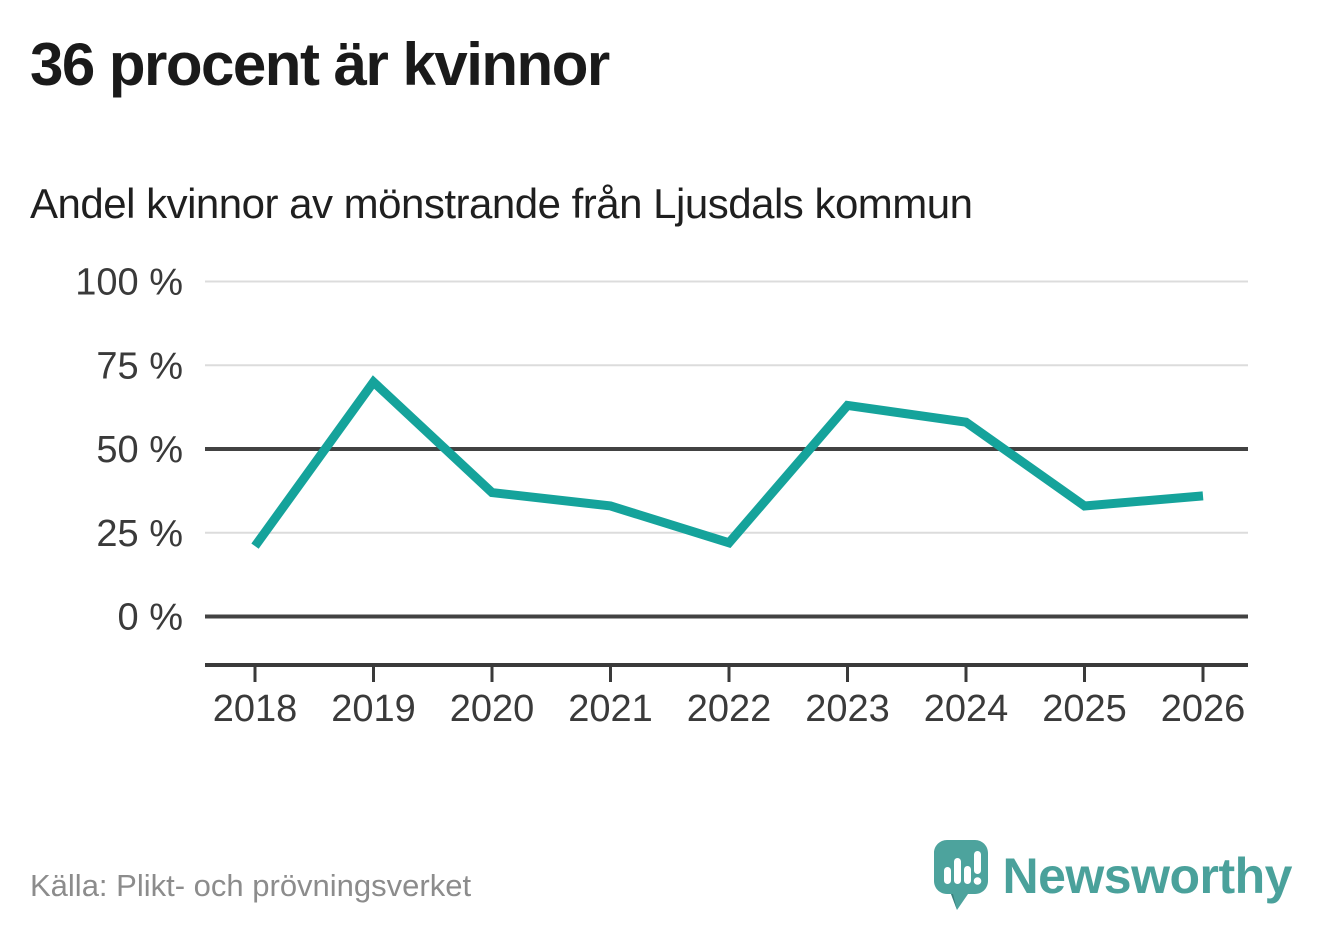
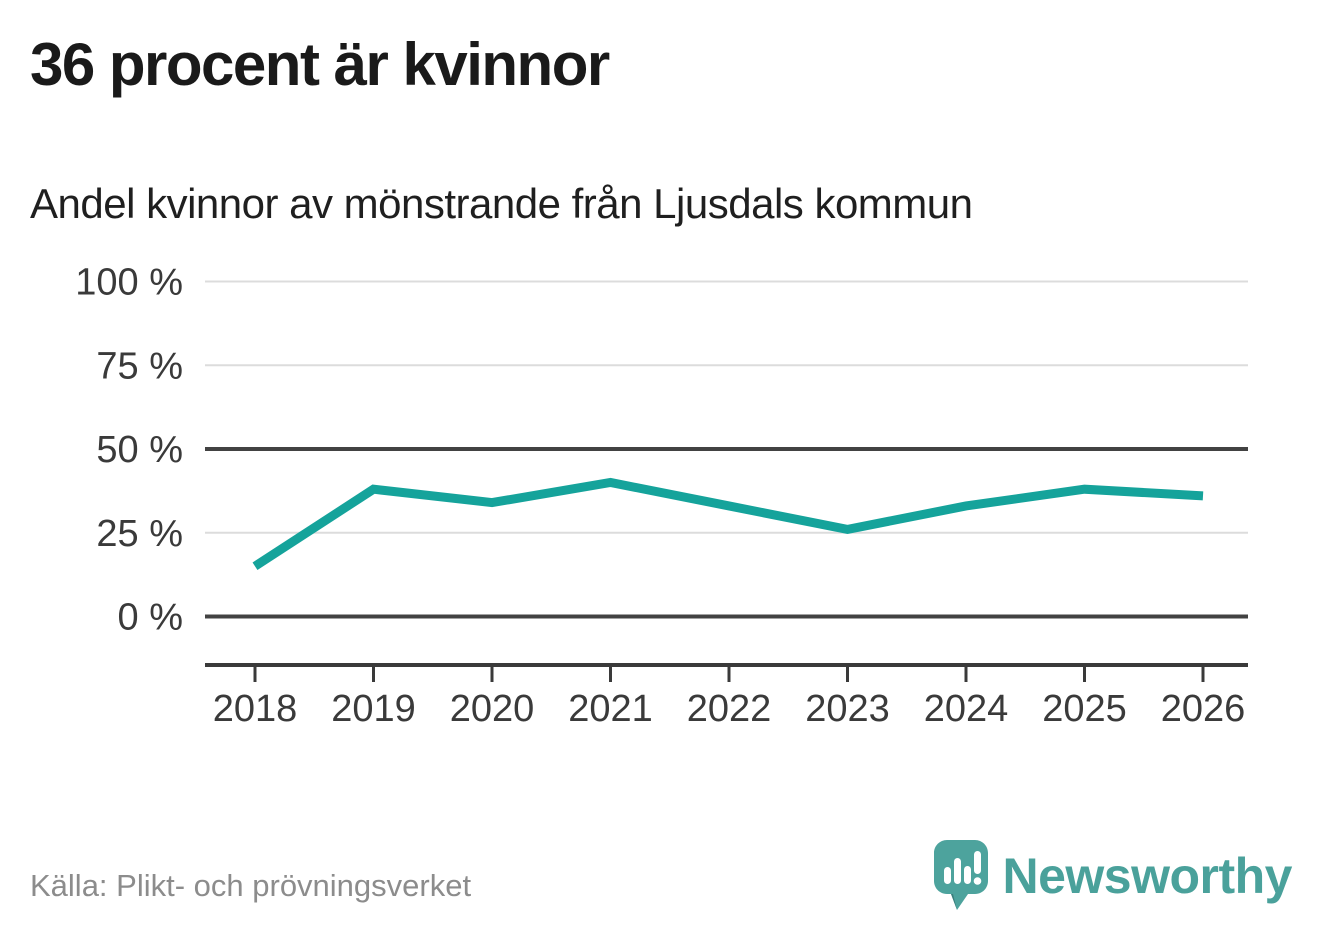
2018: 21% -> 15%
2019: 70% -> 38%
2020: 37% -> 34%
2021: 33% -> 40%
2022: 22% -> 33%
2023: 63% -> 26%
2024: 58% -> 33%
2025: 33% -> 38%
